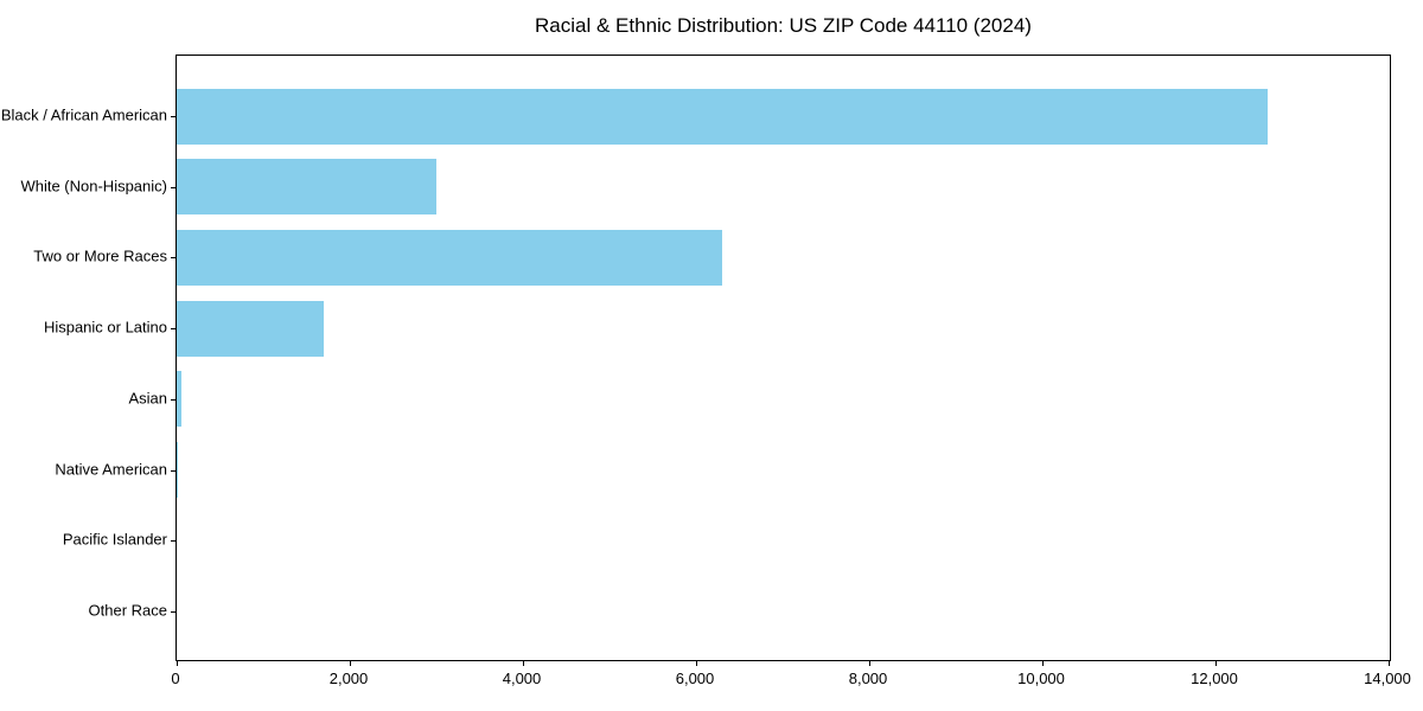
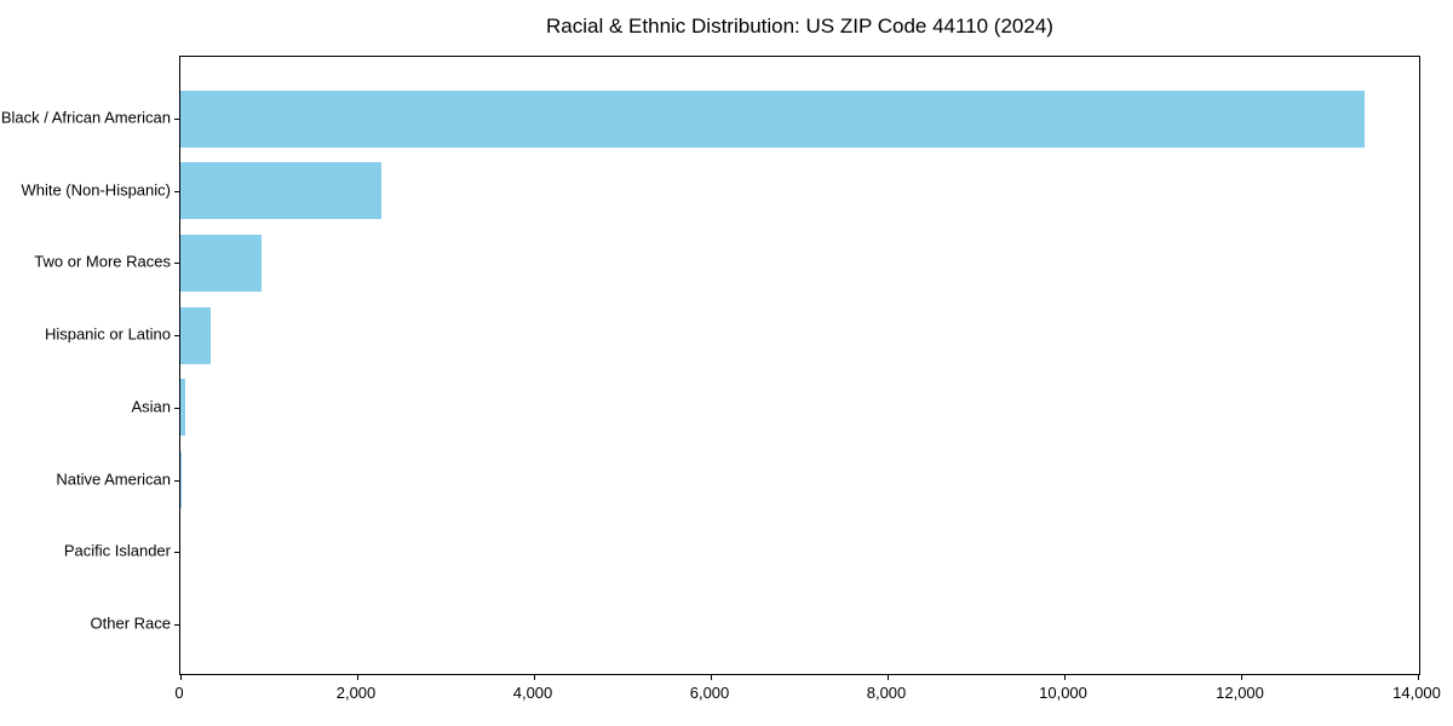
Black / African American: 12600 -> 13400
White (Non-Hispanic): 3000 -> 2300
Two or More Races: 6300 -> 900
Hispanic or Latino: 1700 -> 300
